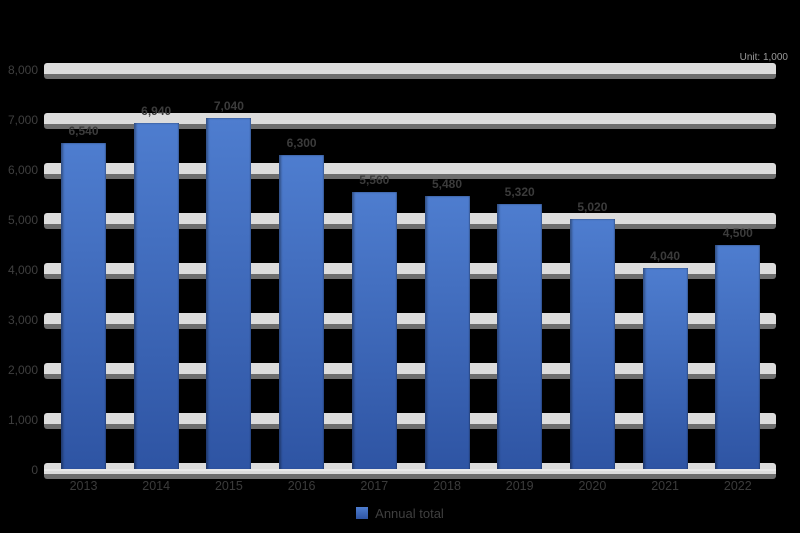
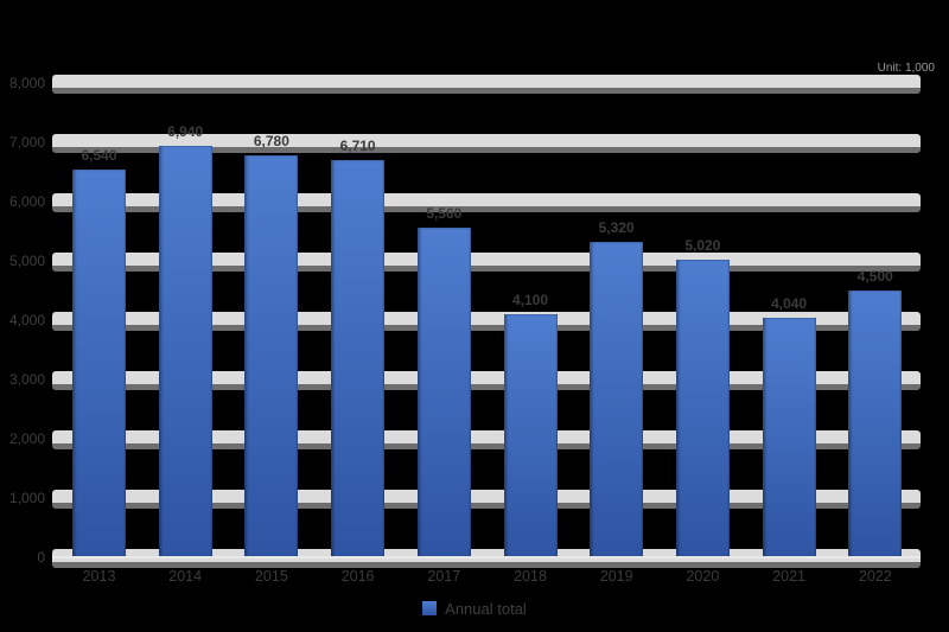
2015: 7,040 -> 6,780
2016: 6,300 -> 6,710
2018: 5,480 -> 4,100
